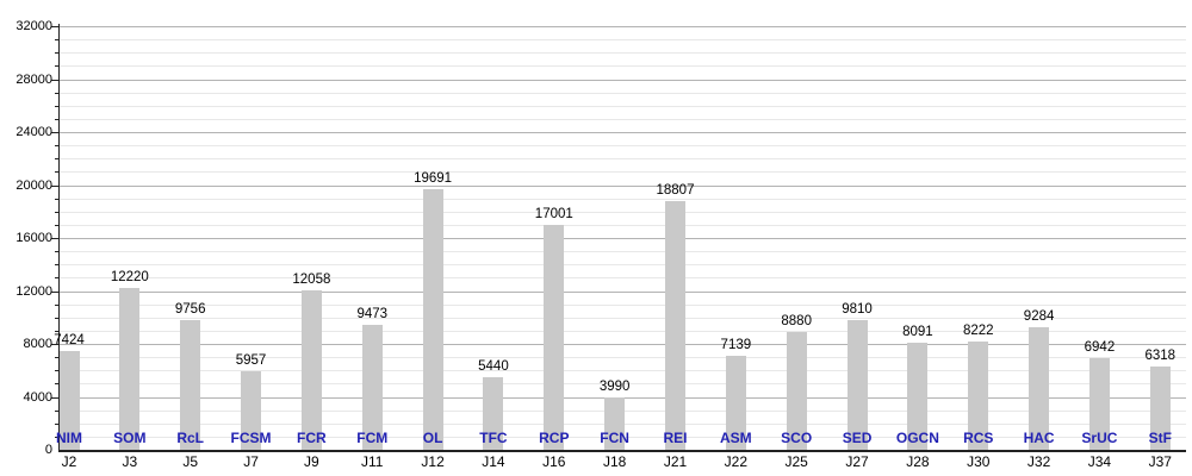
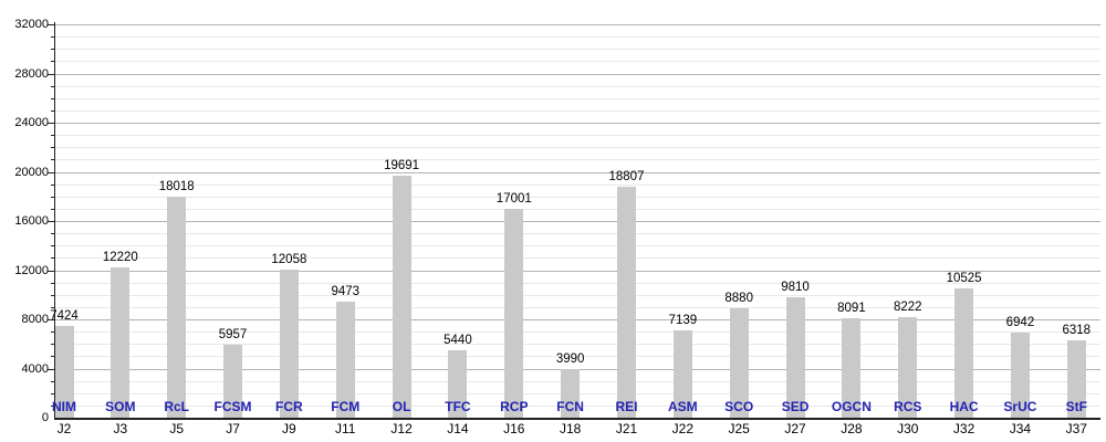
J5: 9756 -> 18018
J32: 9284 -> 10525
